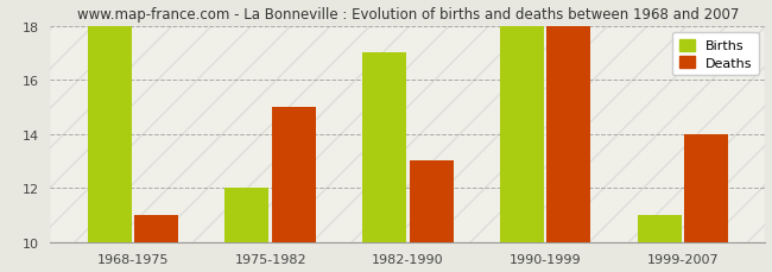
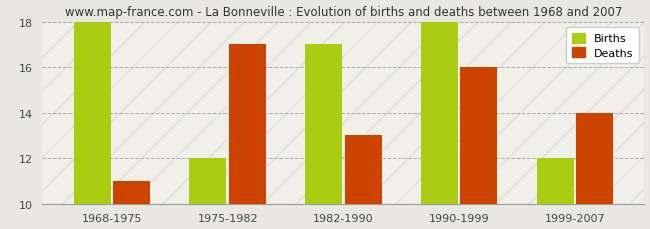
Deaths/1975-1982: 15 -> 17
Deaths/1990-1999: 18 -> 16
Births/1999-2007: 11 -> 12
